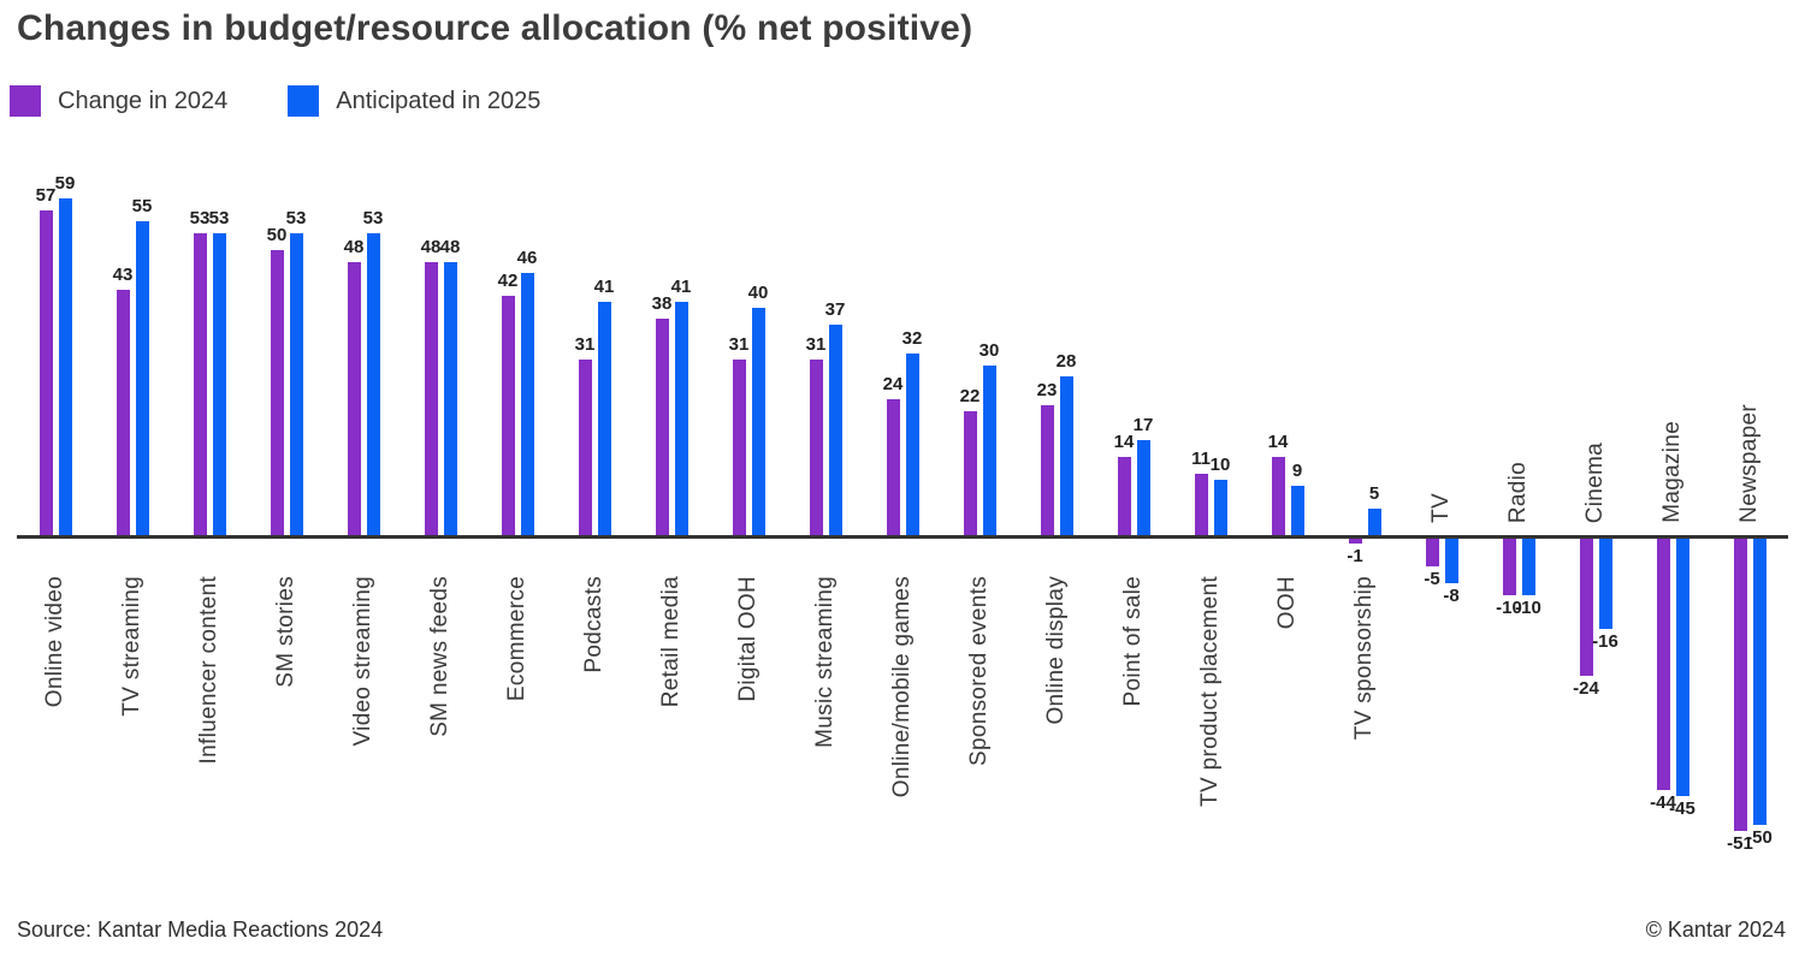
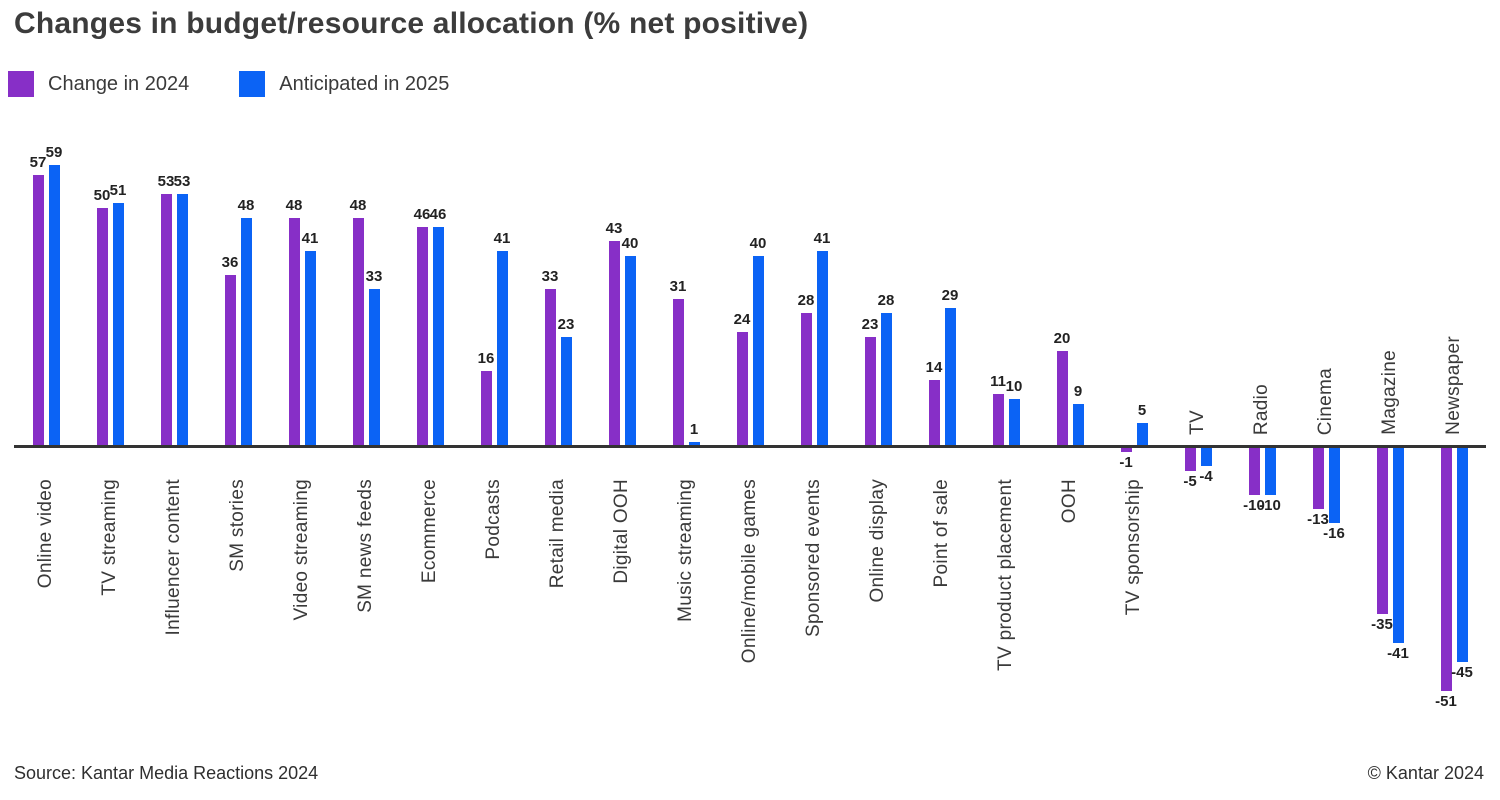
Change in 2024/TV streaming: 43 -> 50
Anticipated in 2025/TV streaming: 55 -> 51
Change in 2024/SM stories: 50 -> 36
Anticipated in 2025/SM stories: 53 -> 48
Anticipated in 2025/Video streaming: 53 -> 41
Anticipated in 2025/SM news feeds: 48 -> 33
Change in 2024/Ecommerce: 42 -> 46
Change in 2024/Podcasts: 31 -> 16
Change in 2024/Retail media: 38 -> 33
Anticipated in 2025/Retail media: 41 -> 23
Change in 2024/Digital OOH: 31 -> 43
Anticipated in 2025/Music streaming: 37 -> 1
Anticipated in 2025/Online/mobile games: 32 -> 40
Change in 2024/Sponsored events: 22 -> 28
Anticipated in 2025/Sponsored events: 30 -> 41
Anticipated in 2025/Point of sale: 17 -> 29
Change in 2024/OOH: 14 -> 20
Anticipated in 2025/TV: -8 -> -4
Change in 2024/Cinema: -24 -> -13
Change in 2024/Magazine: -44 -> -35
Anticipated in 2025/Magazine: -45 -> -41
Anticipated in 2025/Newspaper: -50 -> -45
